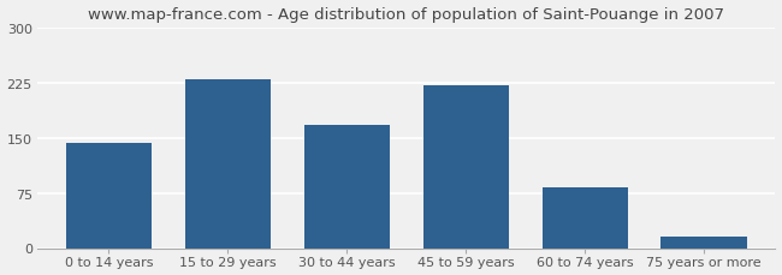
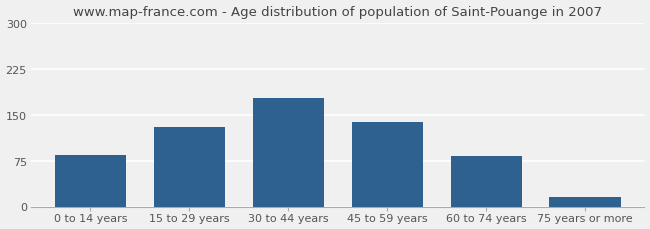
0 to 14 years: 143 -> 84
15 to 29 years: 230 -> 130
30 to 44 years: 168 -> 178
45 to 59 years: 222 -> 138
